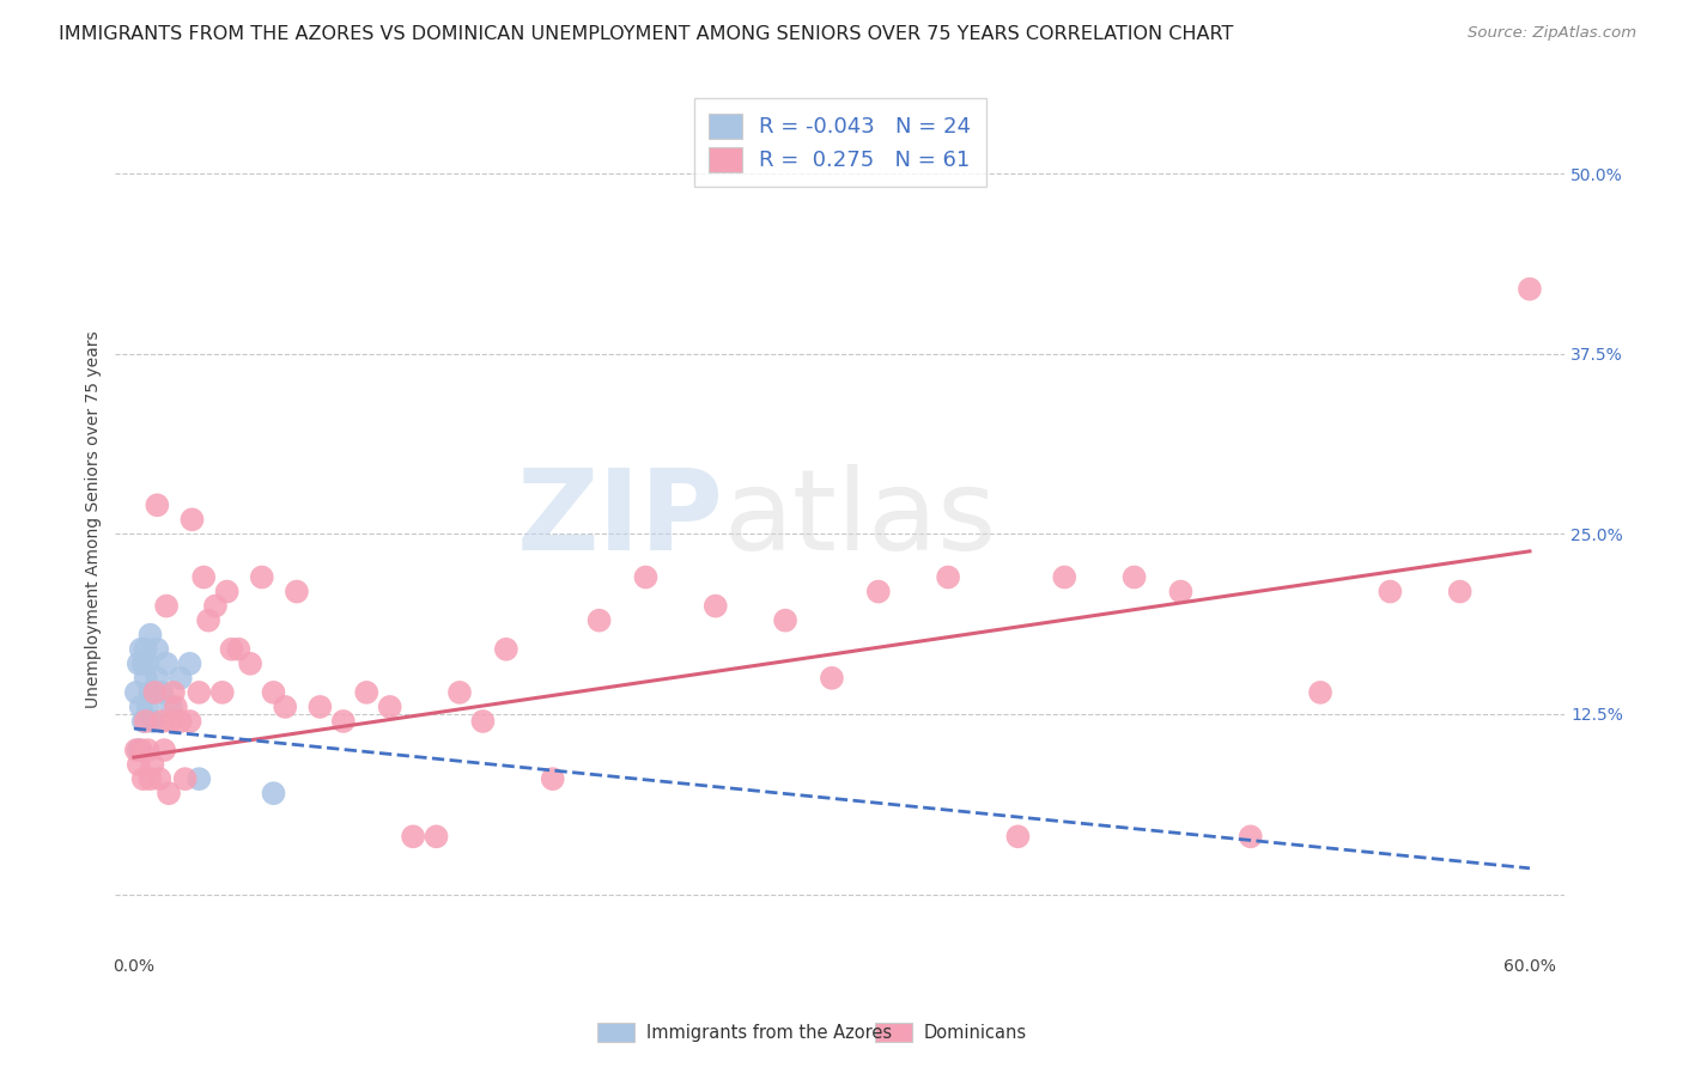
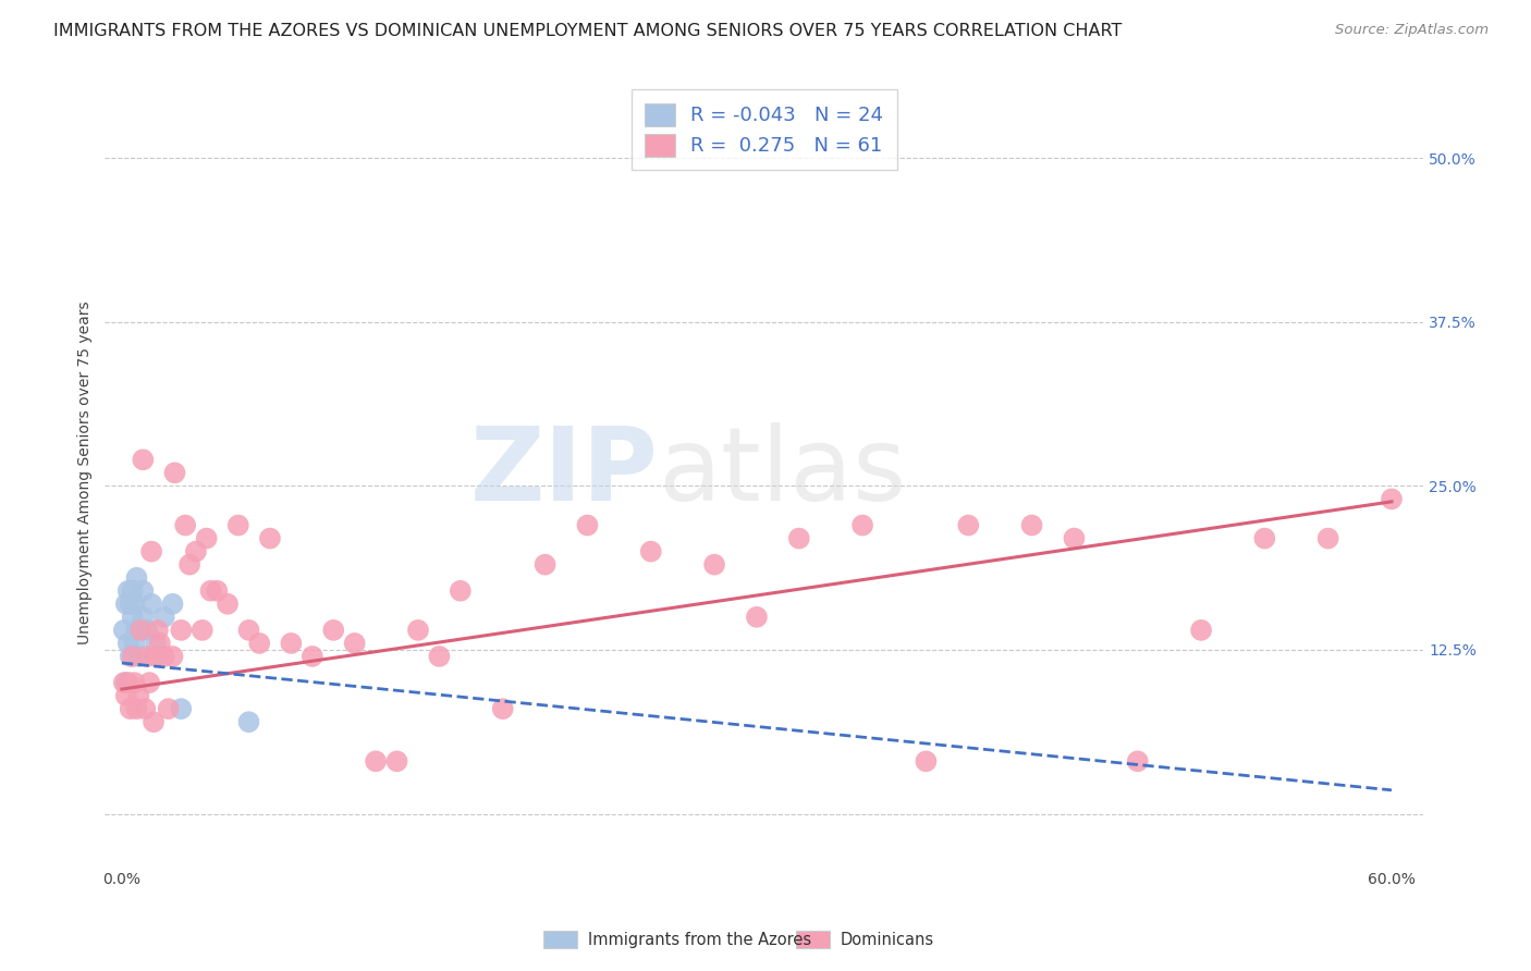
R = 0.275 N = 61/60.0%: 42% -> 24%
